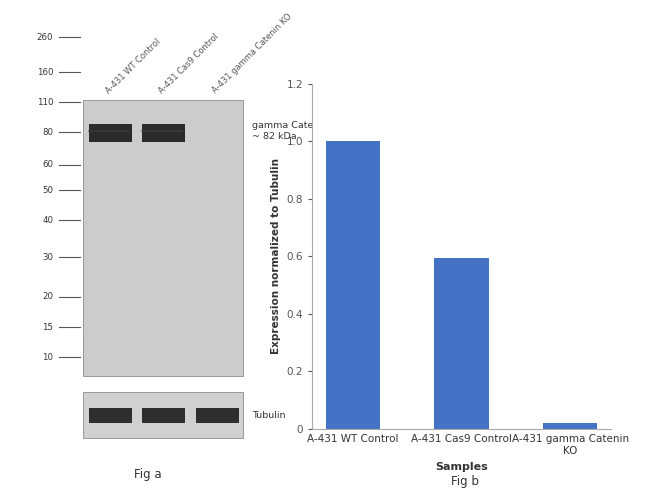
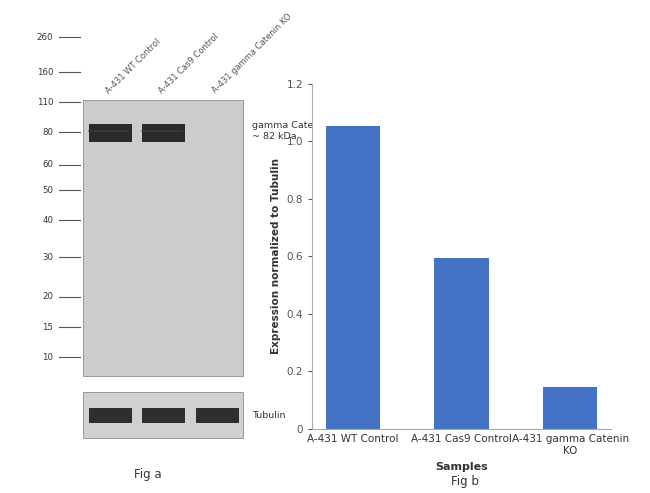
A-431 WT Control: 1.000 -> 1.055
A-431 gamma Catenin KO: 0.020 -> 0.145
